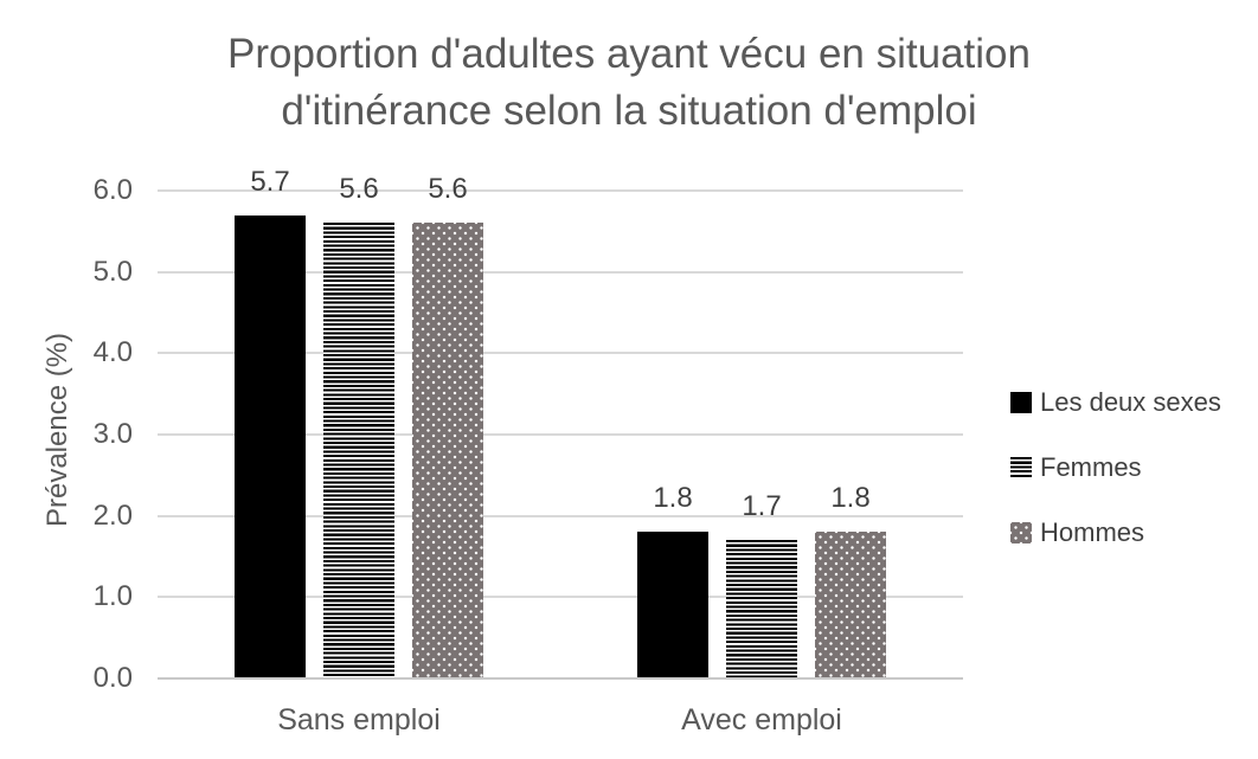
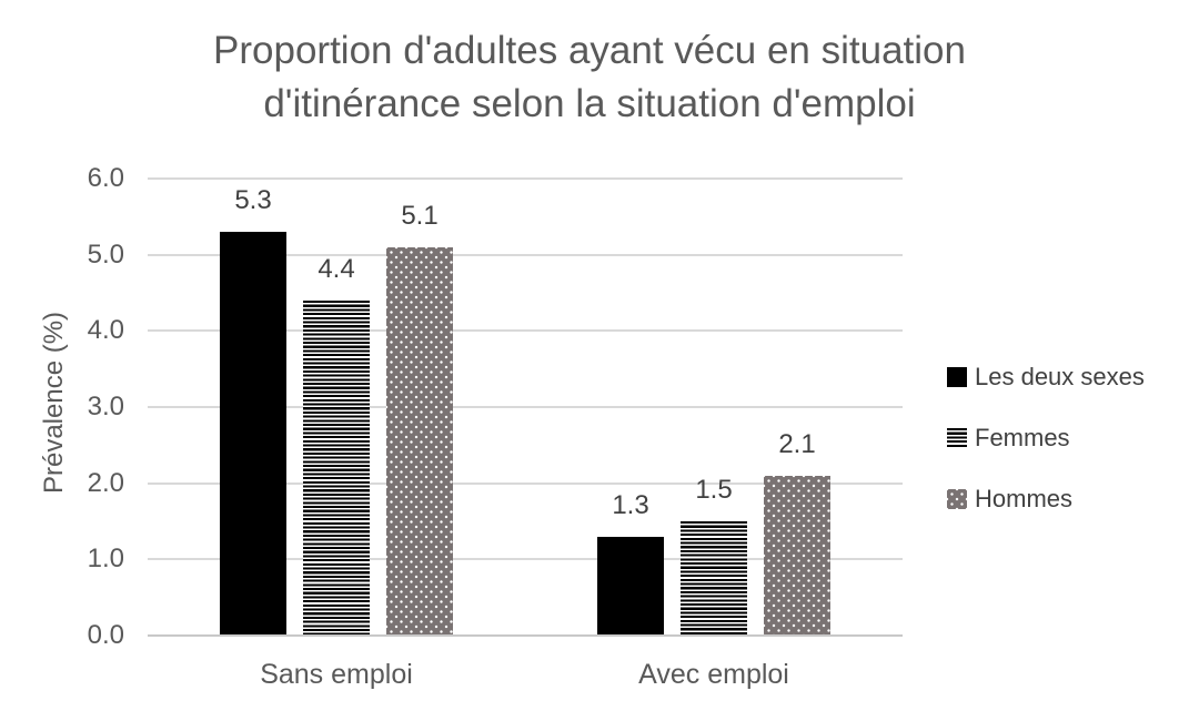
Les deux sexes/Sans emploi: 5.7 -> 5.3
Femmes/Sans emploi: 5.6 -> 4.4
Hommes/Sans emploi: 5.6 -> 5.1
Les deux sexes/Avec emploi: 1.8 -> 1.3
Femmes/Avec emploi: 1.7 -> 1.5
Hommes/Avec emploi: 1.8 -> 2.1
